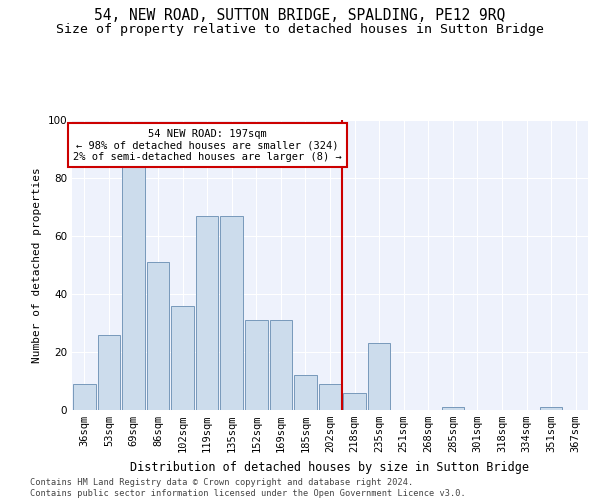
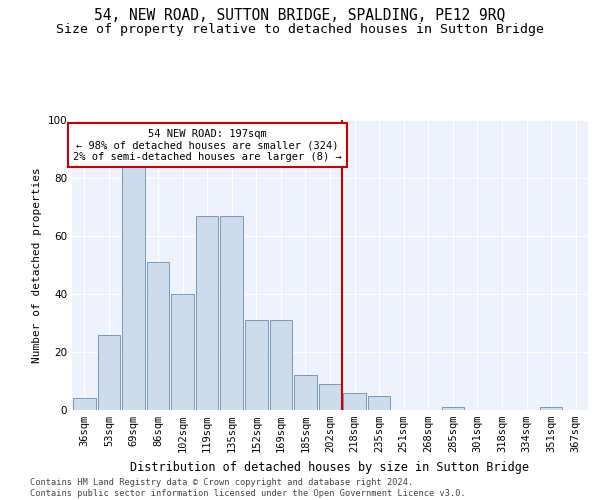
36sqm: 9 -> 4
102sqm: 36 -> 40
235sqm: 23 -> 5
